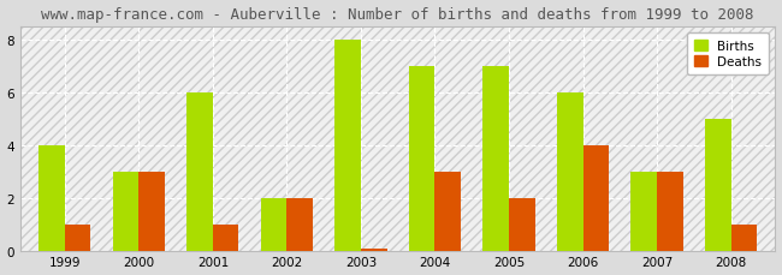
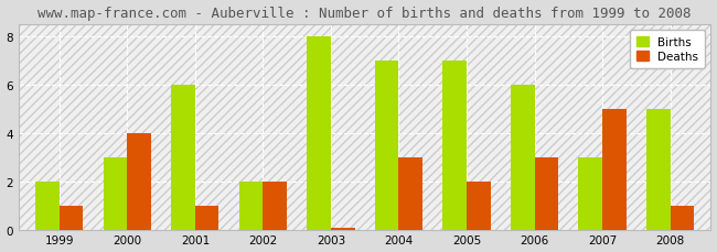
Births/1999: 4 -> 2
Deaths/2000: 3.00 -> 4.00
Deaths/2006: 4.00 -> 3.00
Deaths/2007: 3.00 -> 5.00
